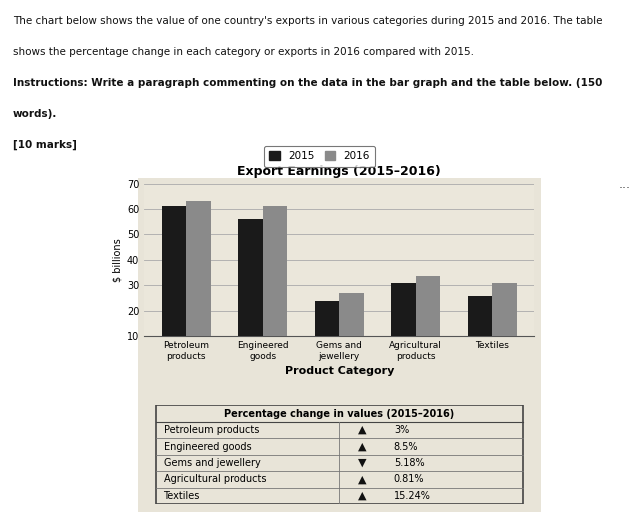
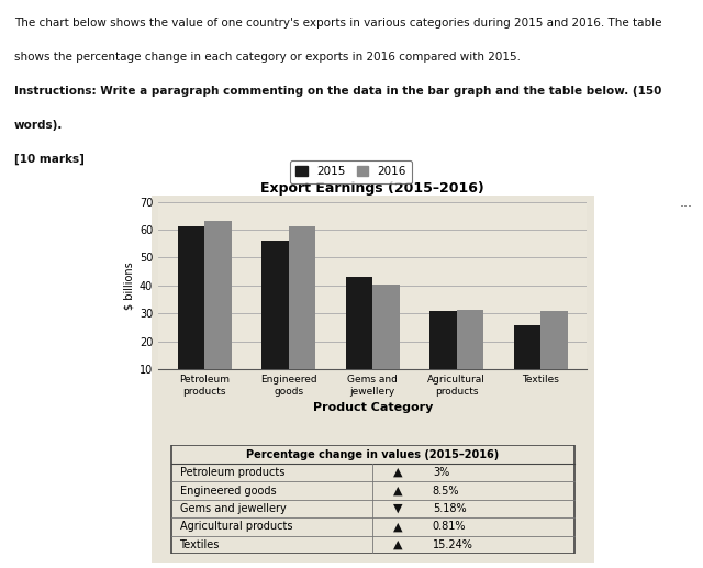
2015/Gems and jewellery: 24 -> 43
2016/Gems and jewellery: 27.0 -> 40.5
2016/Agricultural products: 33.5 -> 31.5
